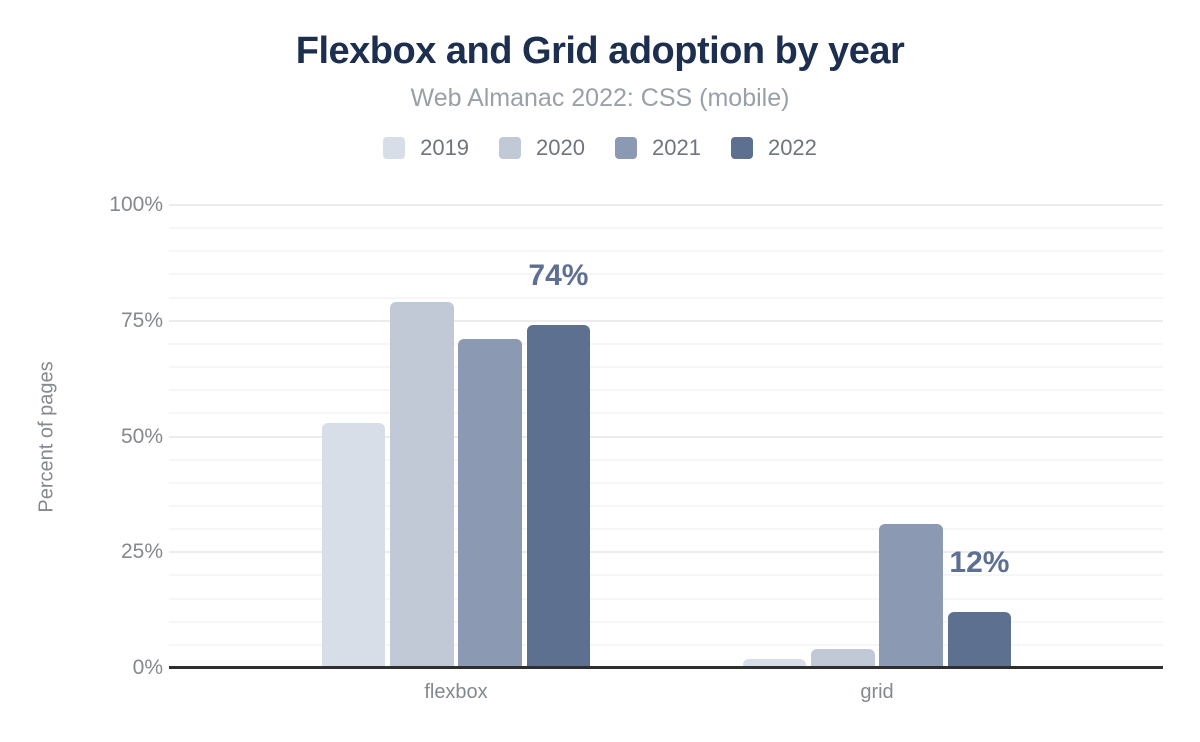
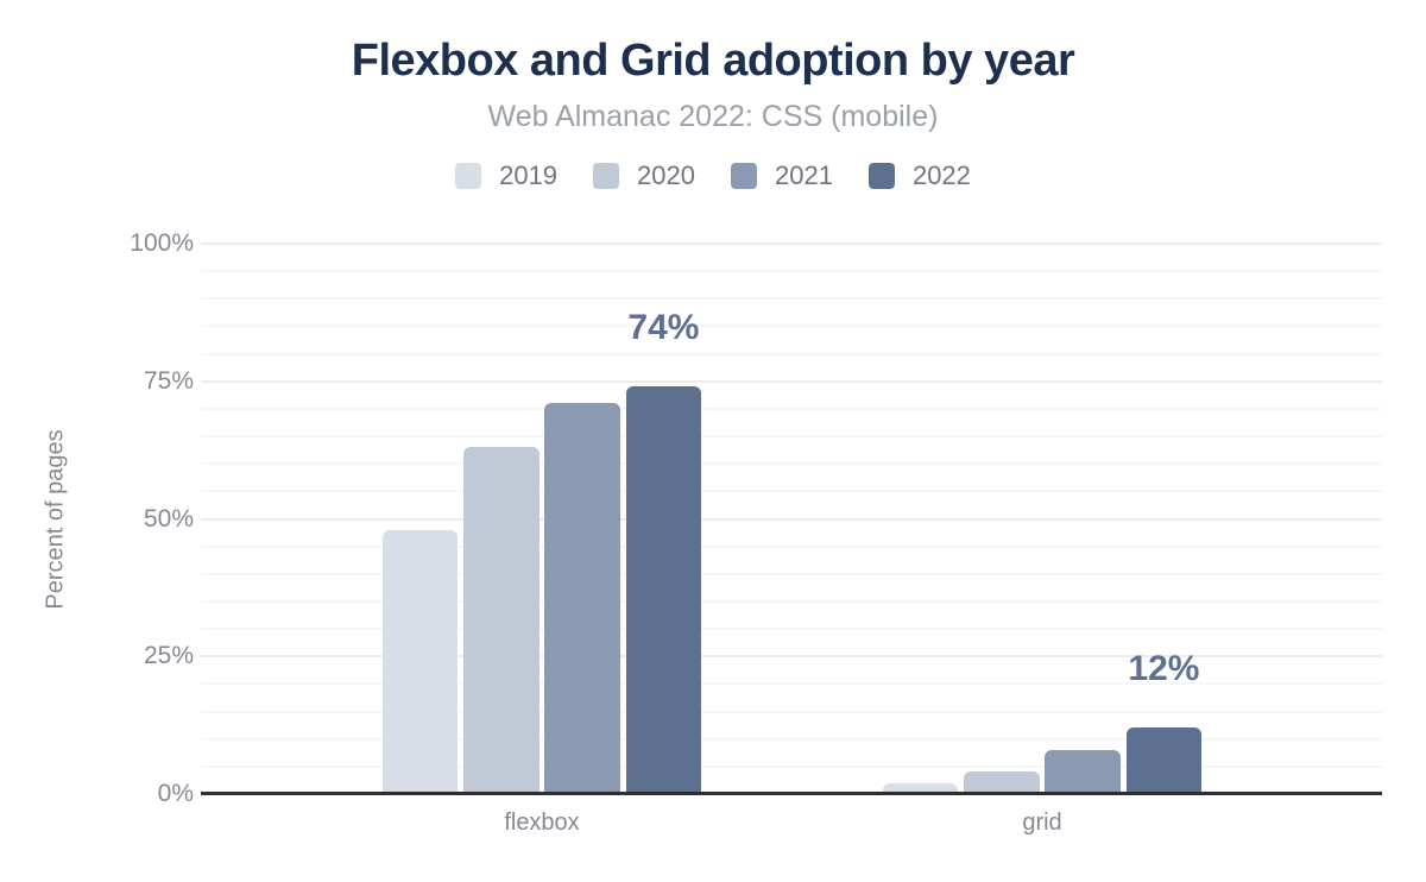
2019/flexbox: 53% -> 48%
2020/flexbox: 79% -> 63%
2021/grid: 31% -> 8%
